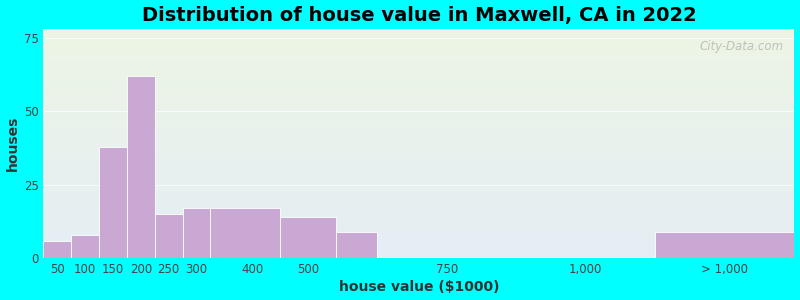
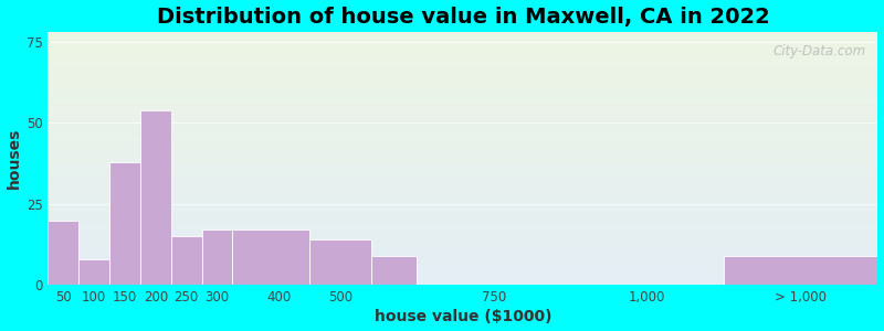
50: 6 -> 20
200: 62 -> 54
